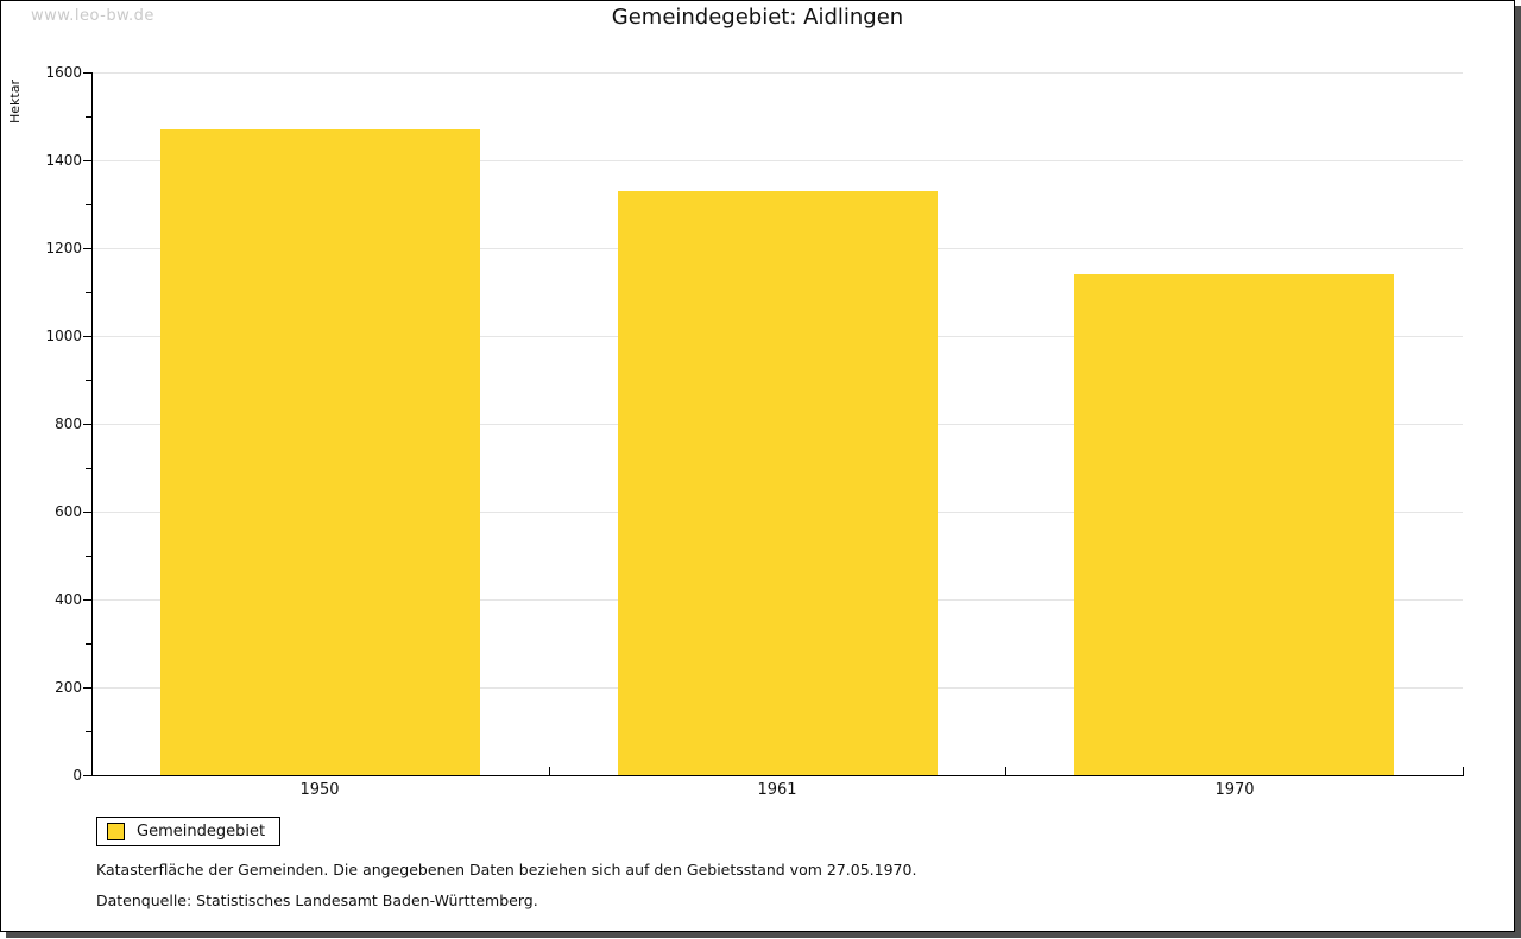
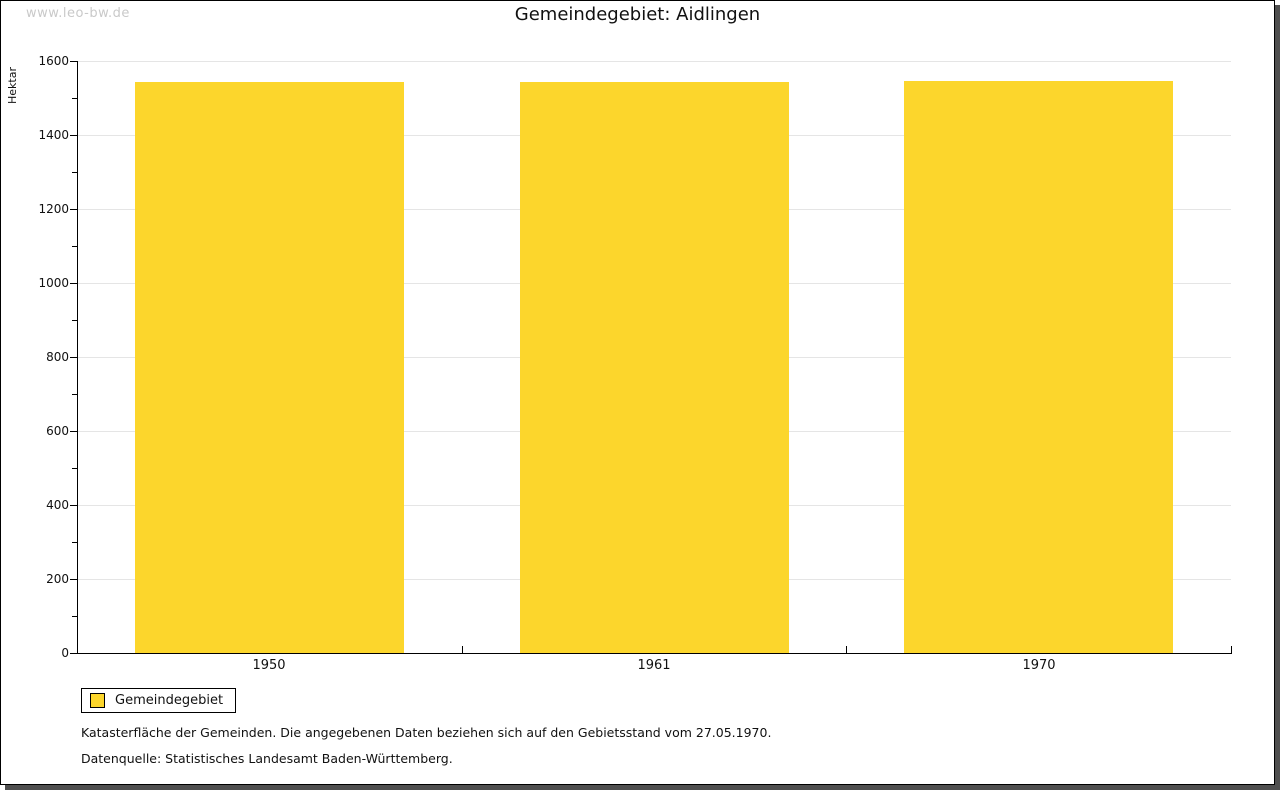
1950: 1470 -> 1540
1961: 1330 -> 1540
1970: 1140 -> 1550
